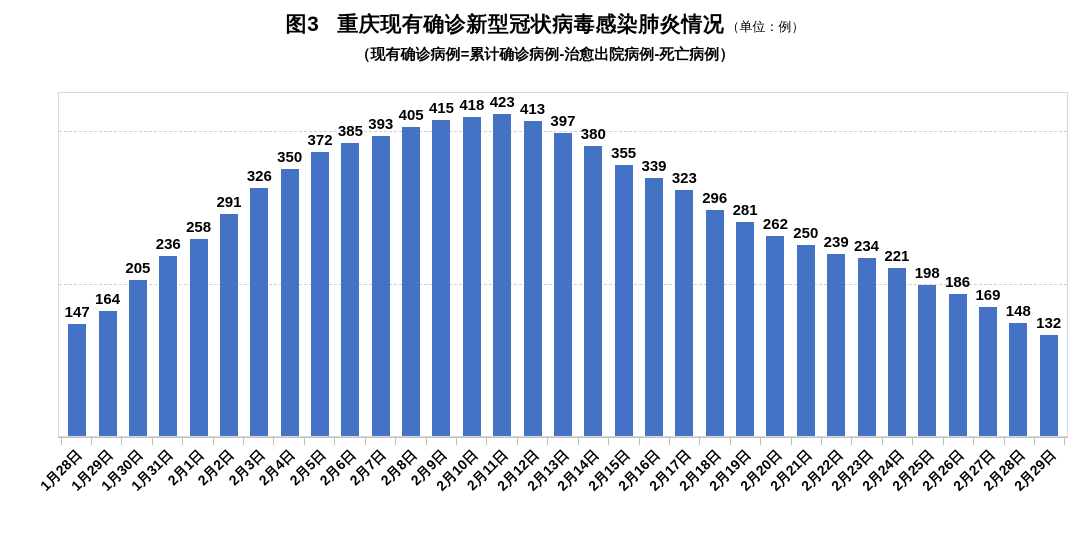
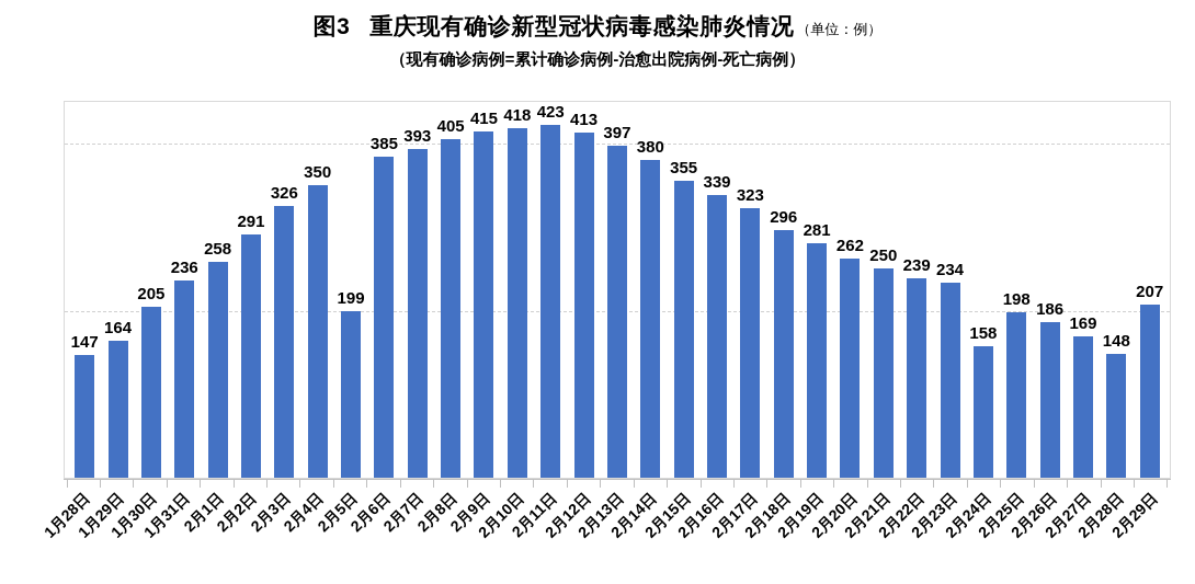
2月5日: 372 -> 199
2月24日: 221 -> 158
2月29日: 132 -> 207
